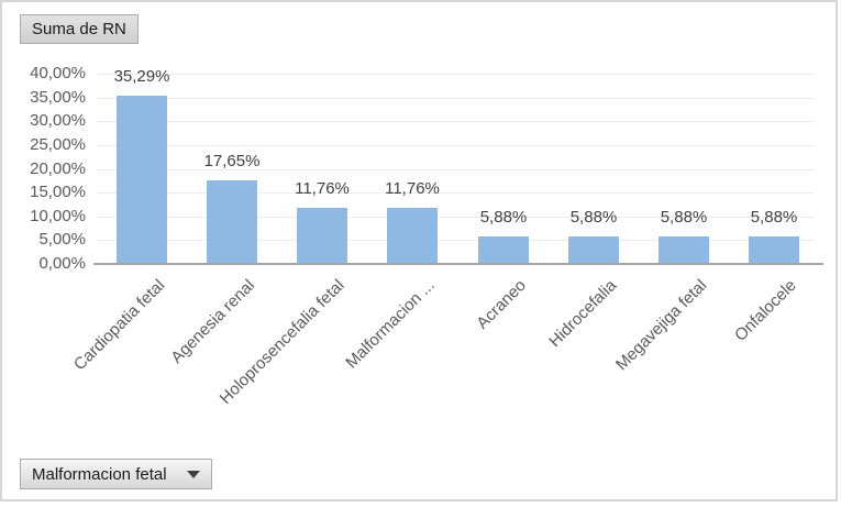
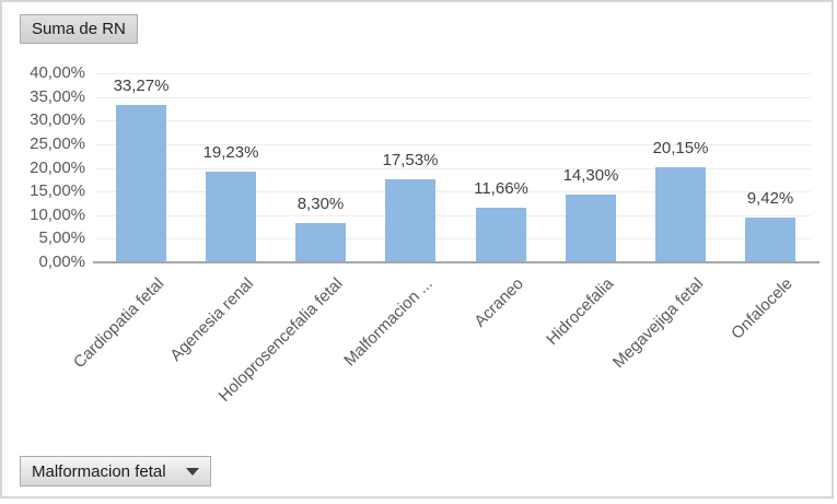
Cardiopatia fetal: 35,29% -> 33,27%
Agenesia renal: 17,65% -> 19,23%
Holoprosencefalia fetal: 11,76% -> 8,30%
Malformacion ...: 11,76% -> 17,53%
Acraneo: 5,88% -> 11,66%
Hidrocefalia: 5,88% -> 14,30%
Megavejiga fetal: 5,88% -> 20,15%
Onfalocele: 5,88% -> 9,42%
